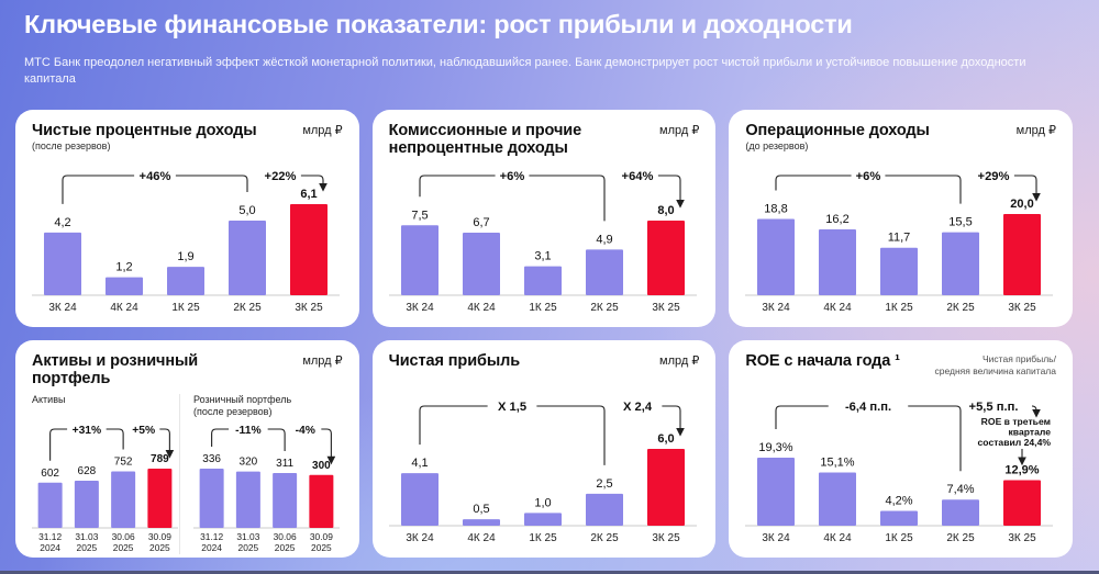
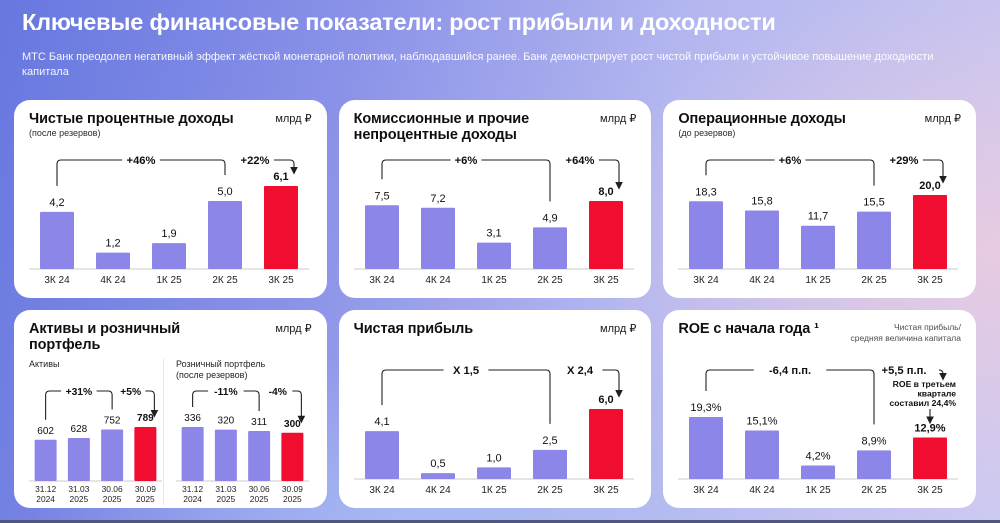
Комиссионные и прочие непроцентные доходы/4К 24: 6,7 -> 7,2
Операционные доходы/3К 24: 18,8 -> 18,3
Операционные доходы/4К 24: 16,2 -> 15,8
ROE с начала года ¹/2К 25: 7,4% -> 8,9%
